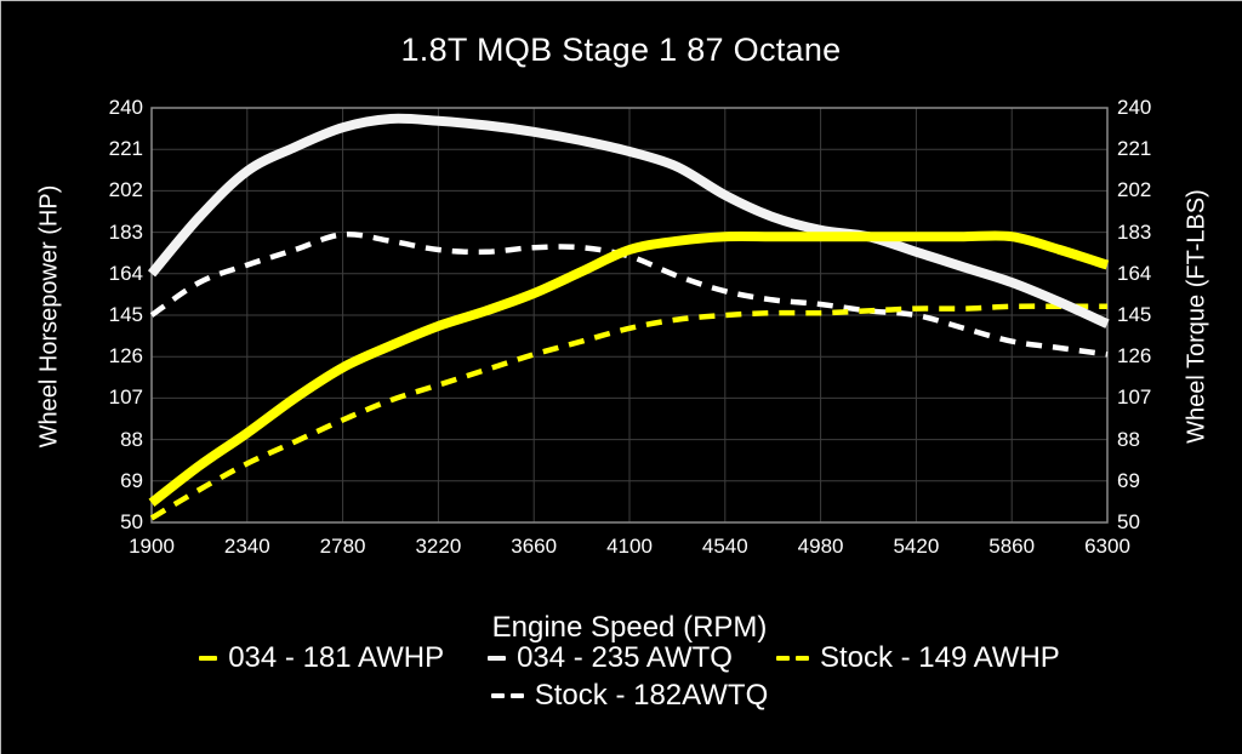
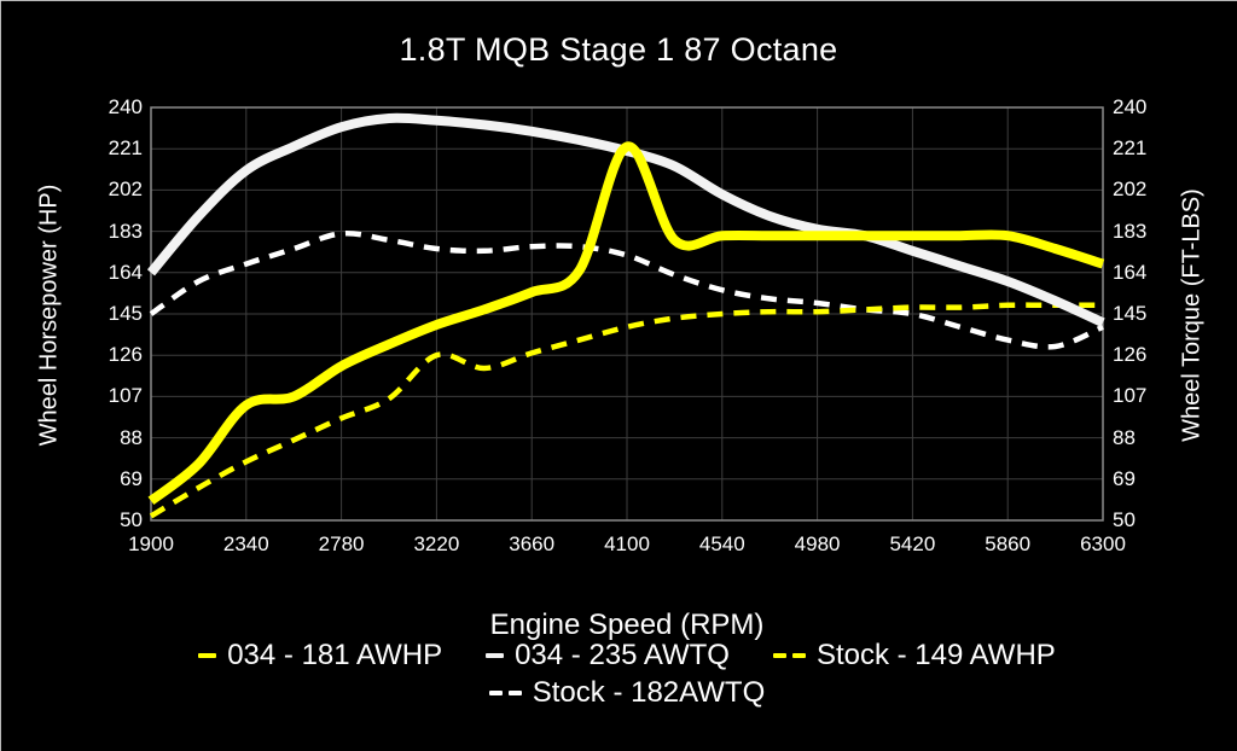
034 - 181 AWHP/2340: 91 -> 103
Stock - 149 AWHP/3220: 113 -> 126
034 - 181 AWHP/4100: 175 -> 222
Stock - 182AWTQ/6300: 127 -> 139
